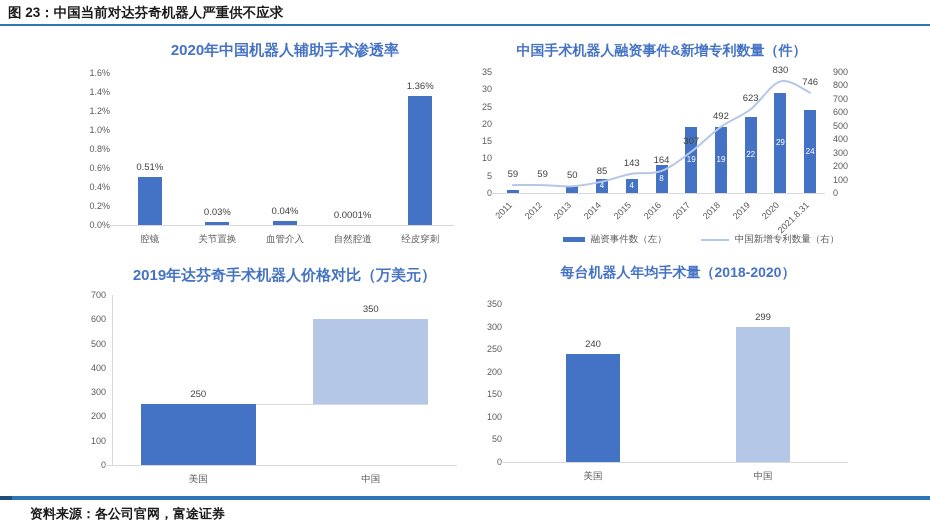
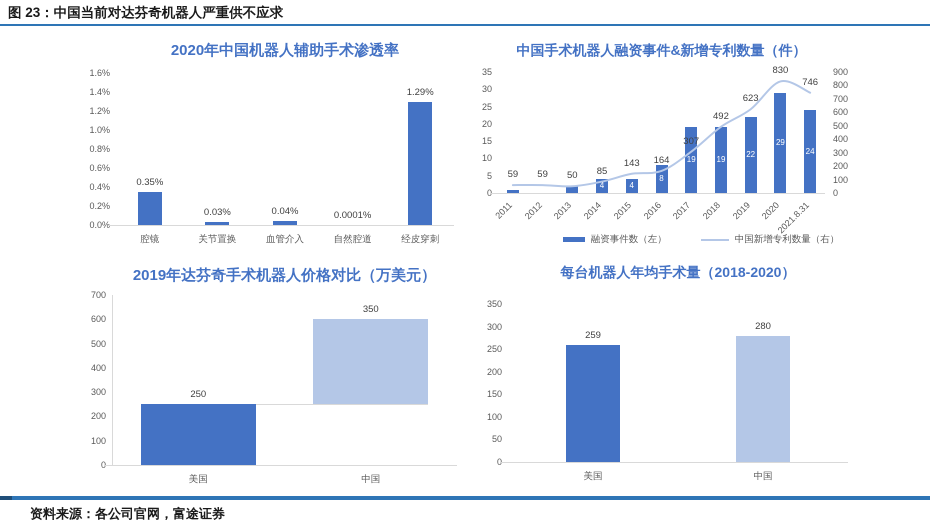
2020年中国机器人辅助手术渗透率/腔镜: 0.51% -> 0.35%
2020年中国机器人辅助手术渗透率/经皮穿刺: 1.36% -> 1.29%
每台机器人年均手术量（2018-2020）/美国: 240 -> 259
每台机器人年均手术量（2018-2020）/中国: 299 -> 280
